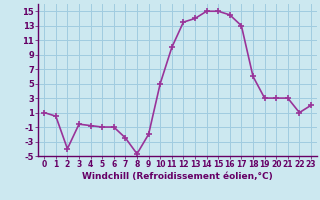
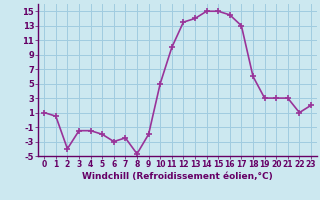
3: -0.6 -> -1.5
4: -0.8 -> -1.5
5: -1.0 -> -2.0
6: -1.0 -> -3.0
